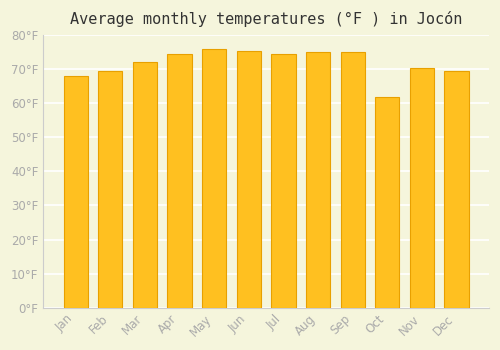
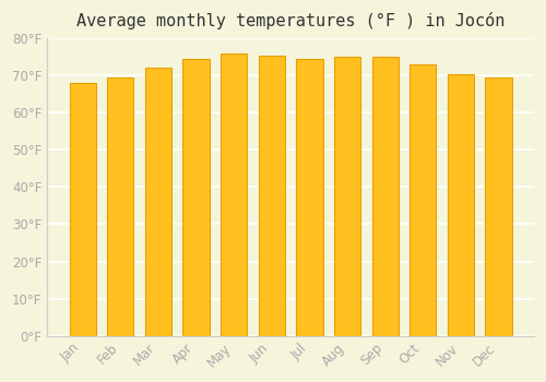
Oct: 62.0°F -> 73.0°F
